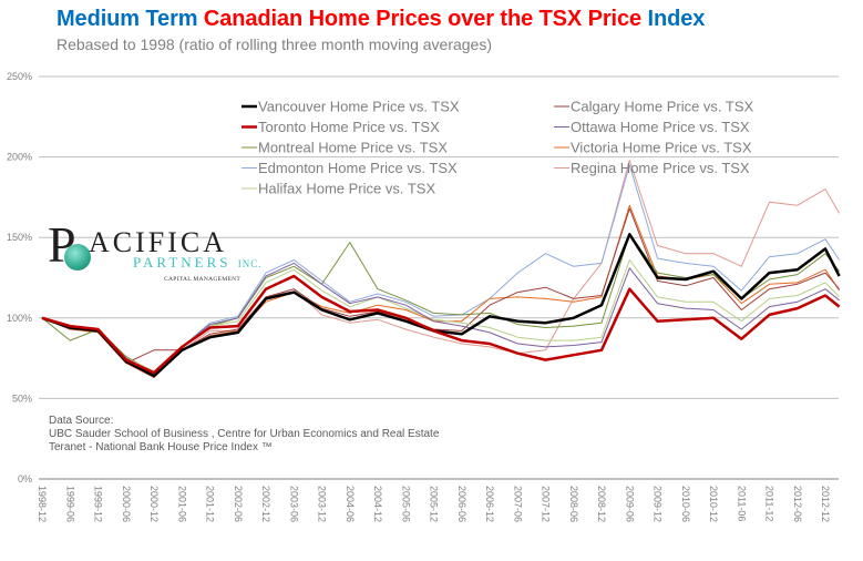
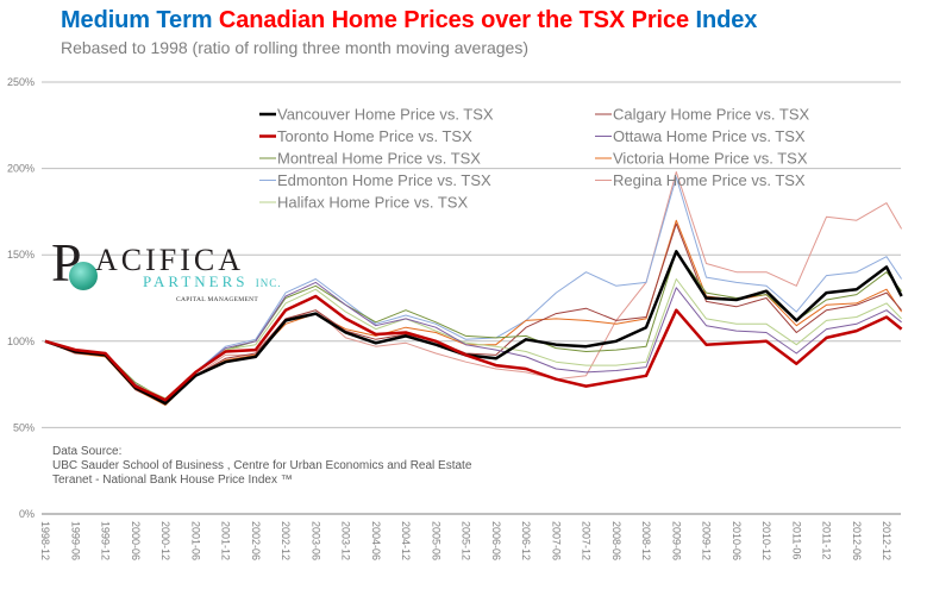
Montreal Home Price vs. TSX/1999-06: 86% -> 95%
Calgary Home Price vs. TSX/2000-12: 80% -> 64%
Montreal Home Price vs. TSX/2004-06: 147% -> 111%
